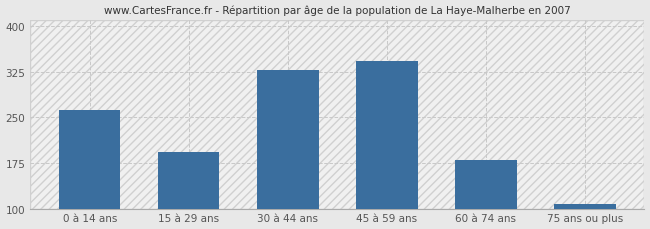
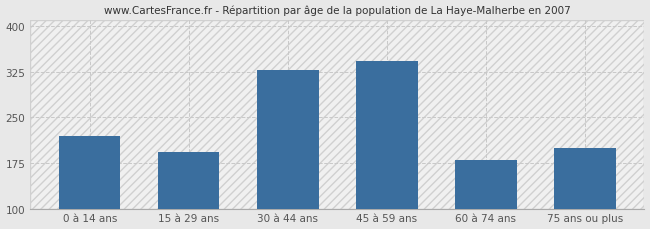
0 à 14 ans: 262 -> 220
75 ans ou plus: 108 -> 200
